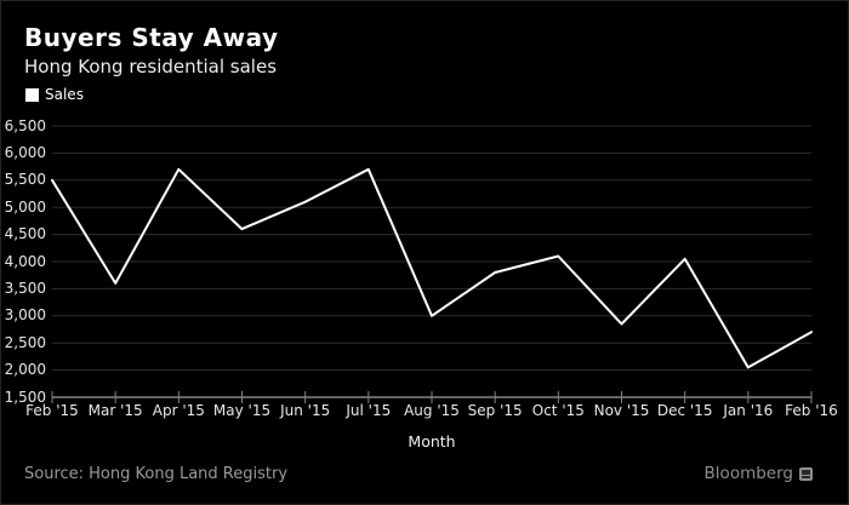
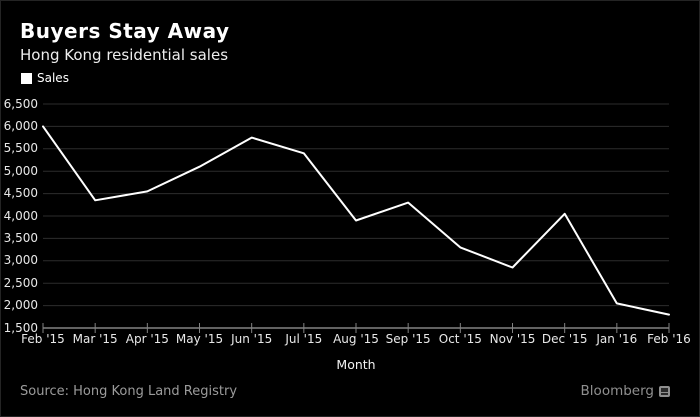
Feb '15: 5500 -> 6000
Mar '15: 3600 -> 4400
Apr '15: 5700 -> 4600
May '15: 4600 -> 5100
Jun '15: 5100 -> 5800
Jul '15: 5700 -> 5400
Aug '15: 3000 -> 3900
Sep '15: 3800 -> 4300
Oct '15: 4100 -> 3300
Feb '16: 2700 -> 1800
